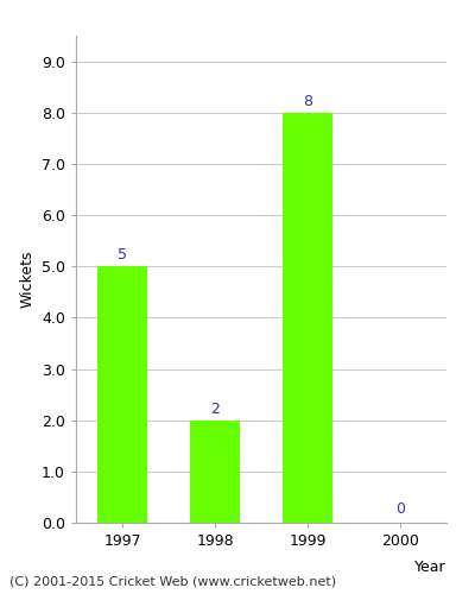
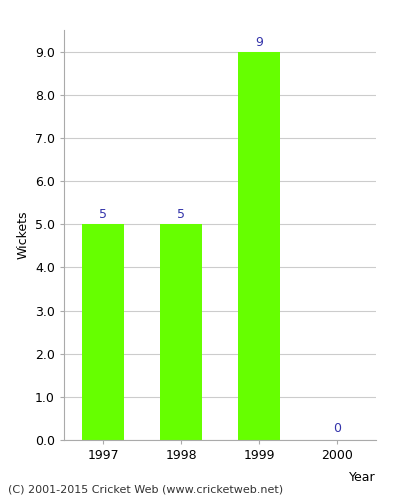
1998: 2 -> 5
1999: 8 -> 9
